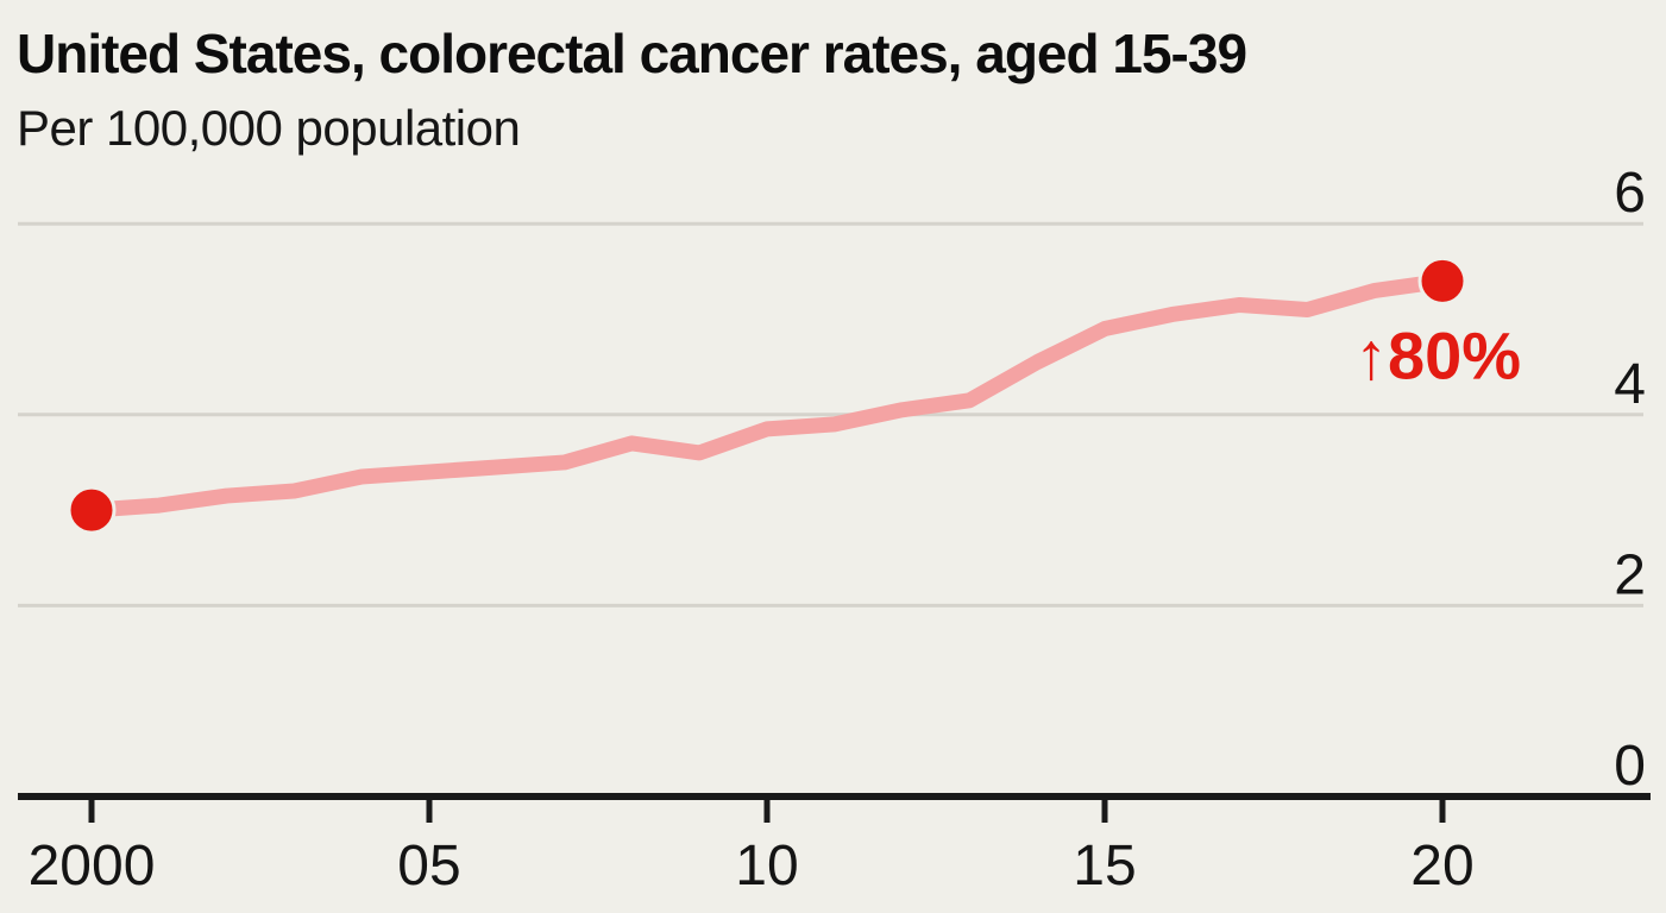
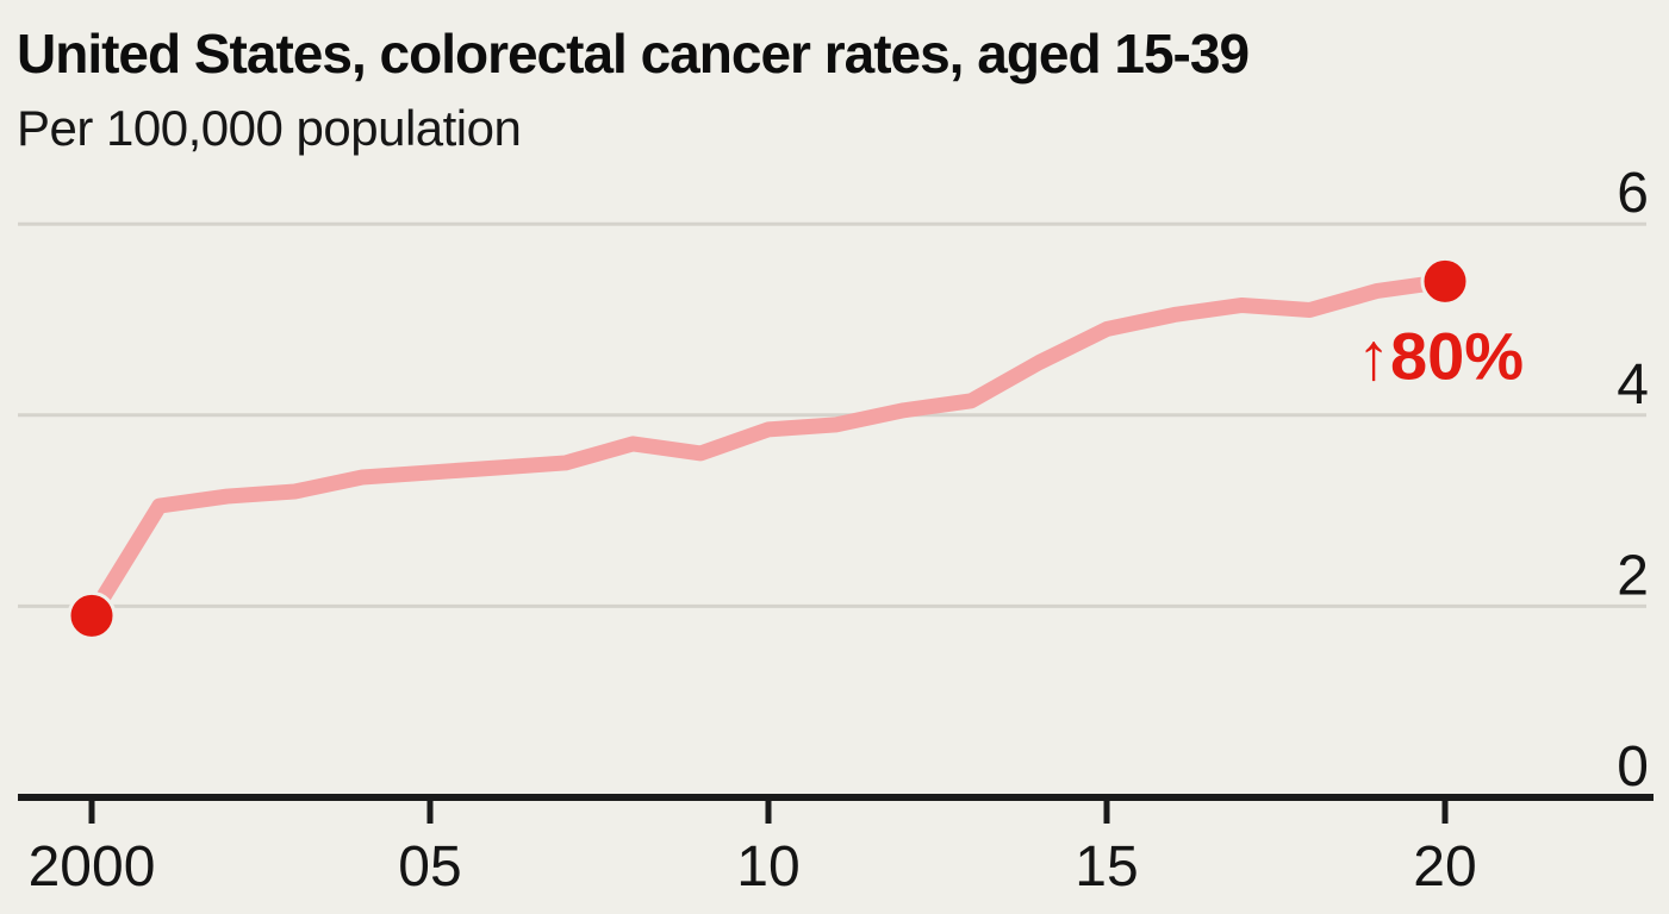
2000: 3.0 -> 1.9
